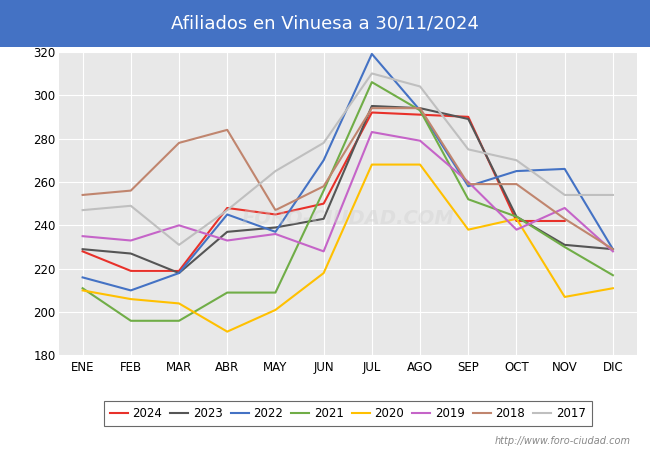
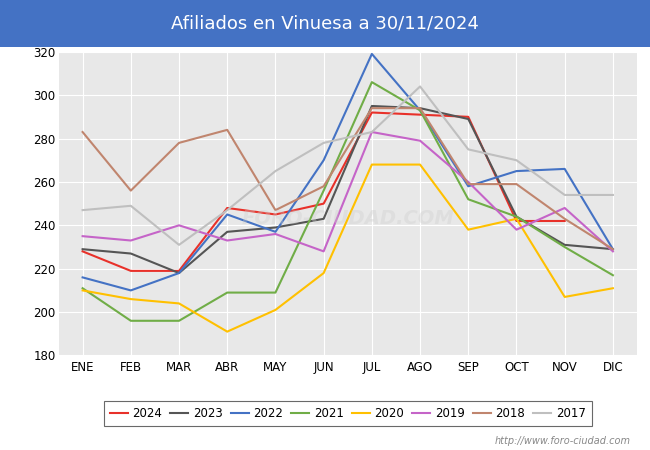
2018/ENE: 254 -> 283
2017/JUL: 310 -> 283
